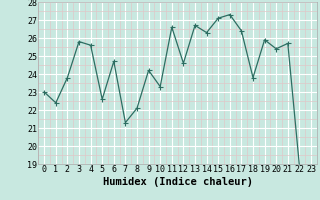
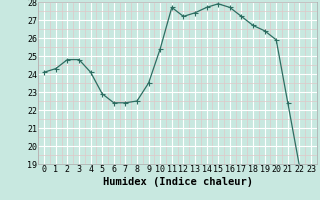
0: 23.0 -> 24.1
1: 22.4 -> 24.3
2: 23.8 -> 24.8
3: 25.8 -> 24.8
4: 25.6 -> 24.1
5: 22.6 -> 22.9
6: 24.7 -> 22.4
7: 21.3 -> 22.4
8: 22.1 -> 22.5
9: 24.2 -> 23.5
10: 23.3 -> 25.4
11: 26.6 -> 27.7
12: 24.6 -> 27.2
13: 26.7 -> 27.4
14: 26.3 -> 27.7
15: 27.1 -> 27.9
16: 27.3 -> 27.7
17: 26.4 -> 27.2
18: 23.8 -> 26.7
19: 25.9 -> 26.4
20: 25.4 -> 25.9
21: 25.7 -> 22.4
